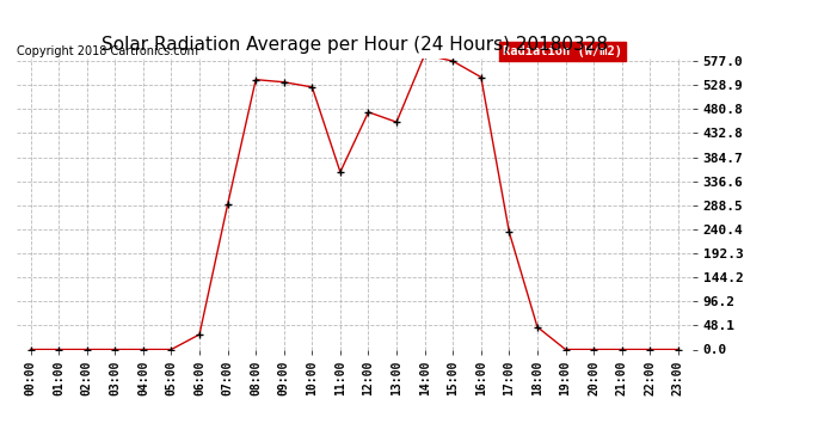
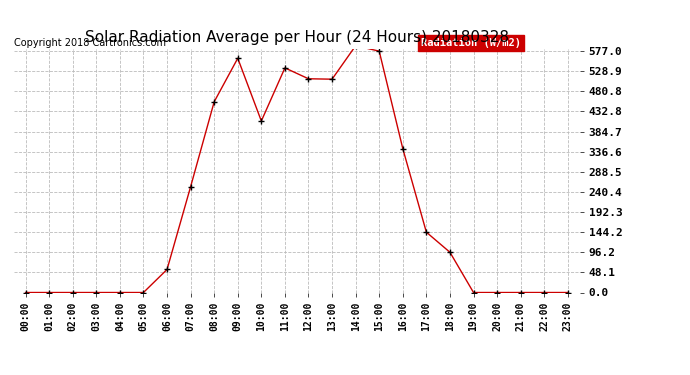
06:00: 30 -> 55
07:00: 290 -> 253
08:00: 540 -> 456
09:00: 535 -> 560
10:00: 525 -> 410
11:00: 355 -> 537
12:00: 475 -> 511
13:00: 455 -> 510
16:00: 545 -> 344
17:00: 235 -> 144
18:00: 45 -> 96
